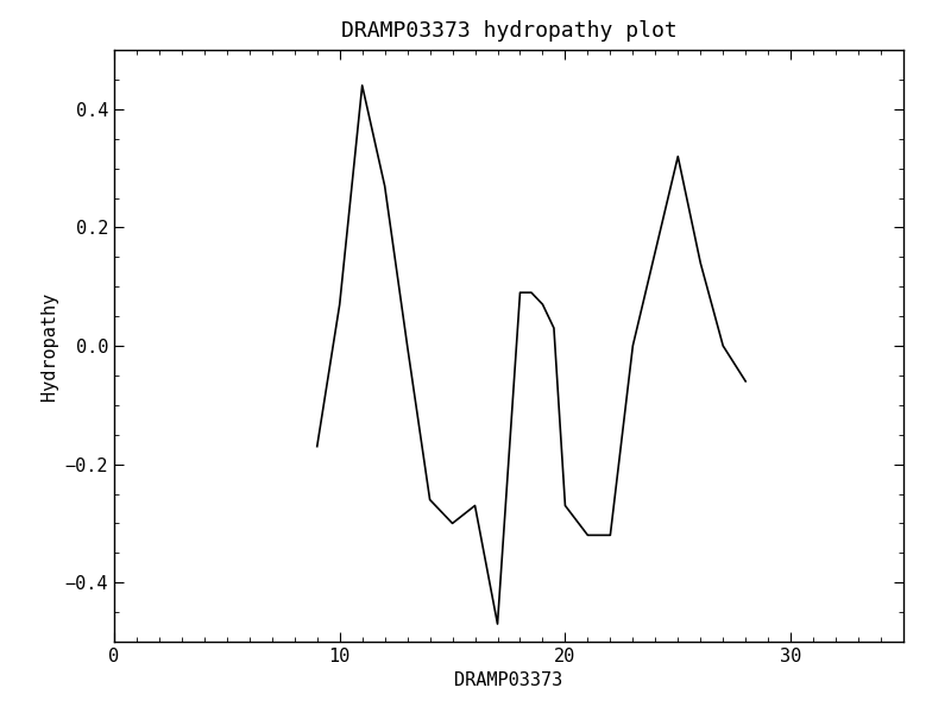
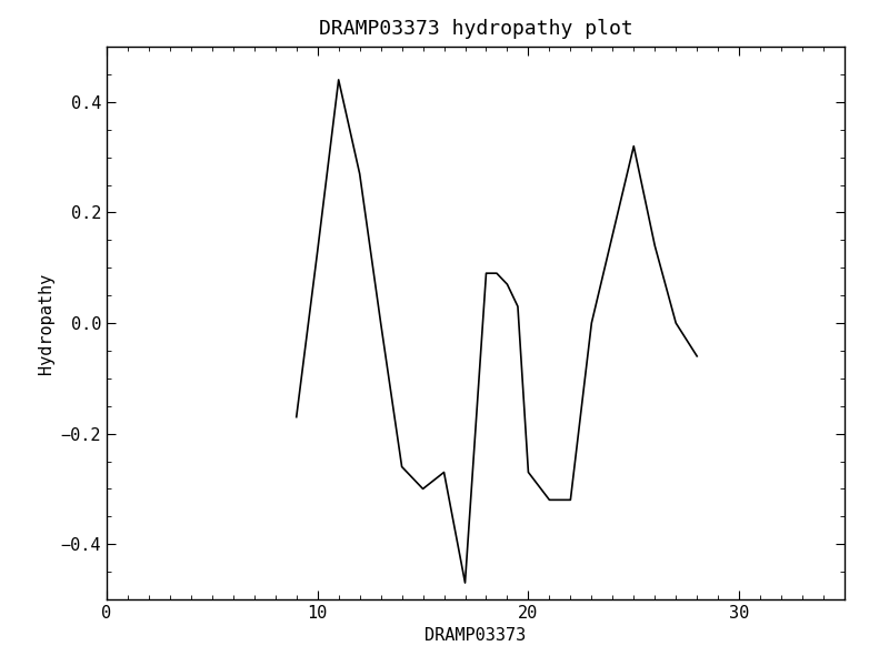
10: 0.07 -> 0.13
